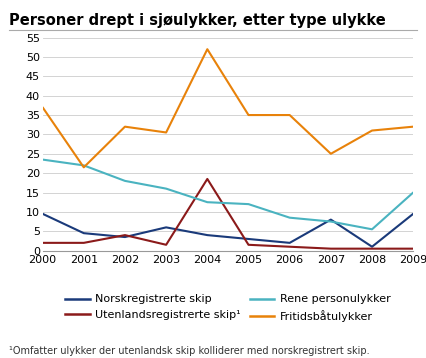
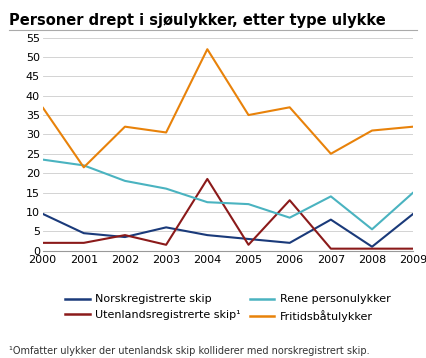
Utenlandsregistrerte skip¹/2006: 1.0 -> 13.0
Fritidsbåtulykker/2006: 35.0 -> 37.0
Rene personulykker/2007: 7.5 -> 14.0
